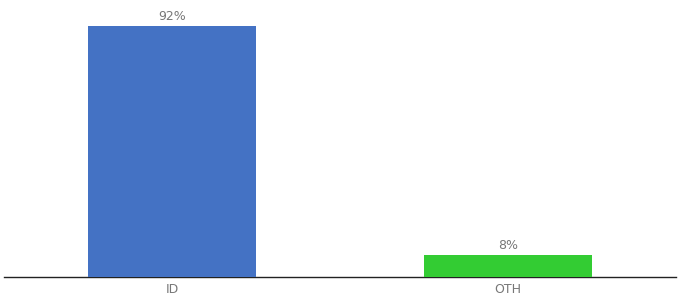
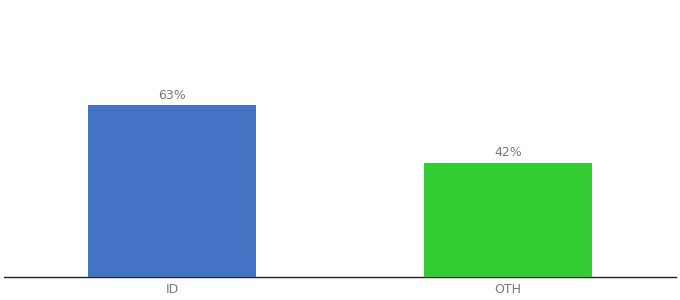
ID: 92% -> 63%
OTH: 8% -> 42%
